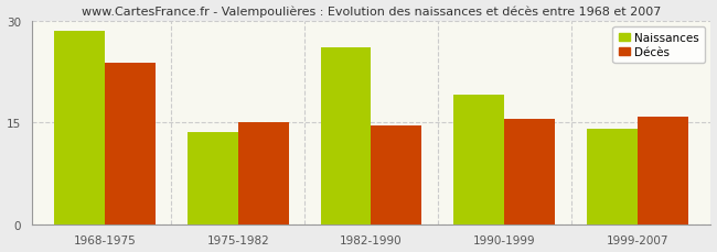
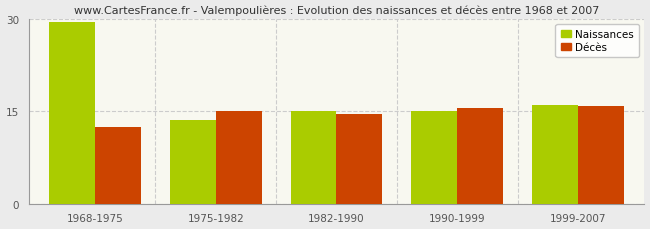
Naissances/1968-1975: 28.4 -> 29.5
Décès/1968-1975: 23.8 -> 12.5
Naissances/1982-1990: 26.0 -> 15.0
Naissances/1990-1999: 19.0 -> 15.0
Naissances/1999-2007: 14.0 -> 16.0
